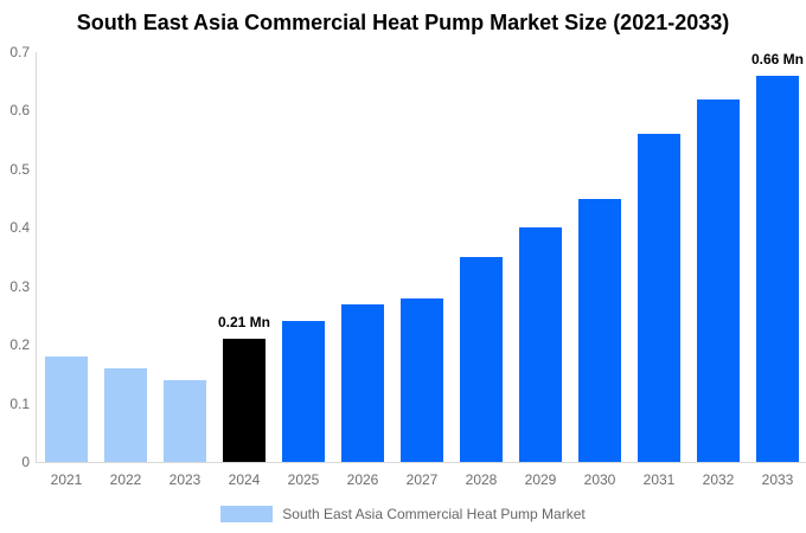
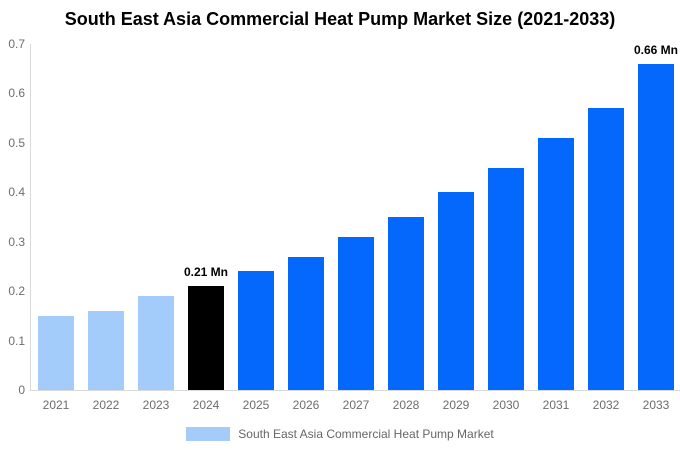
2021: 0.18 -> 0.15
2023: 0.14 -> 0.19
2027: 0.28 -> 0.31
2031: 0.56 -> 0.51
2032: 0.62 -> 0.57
